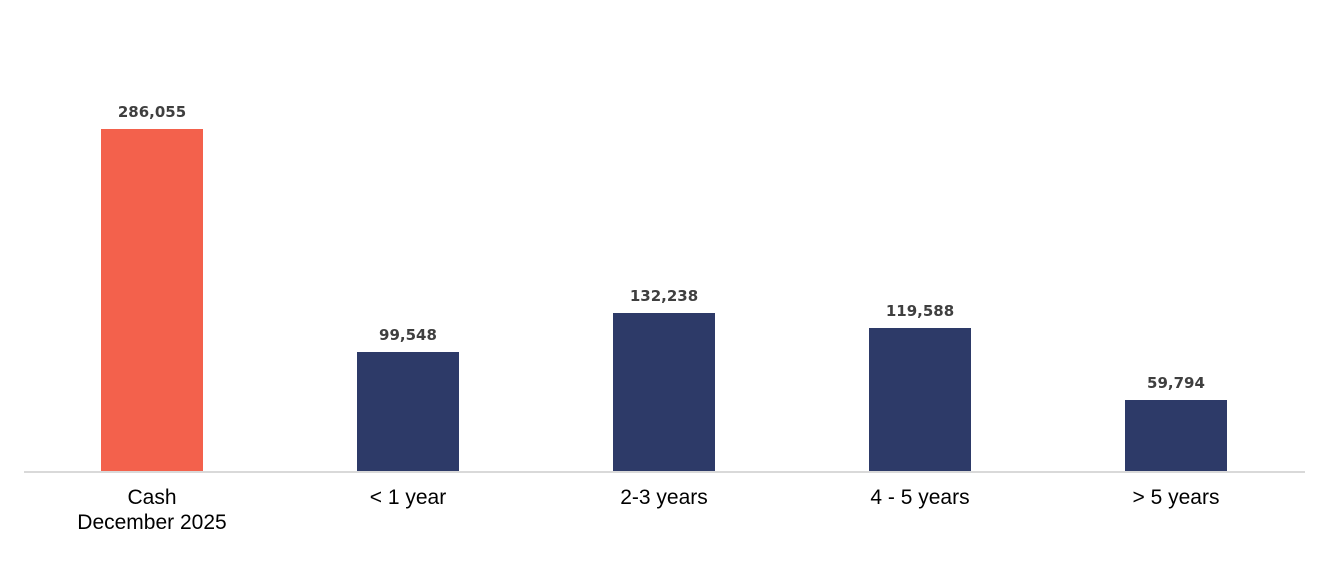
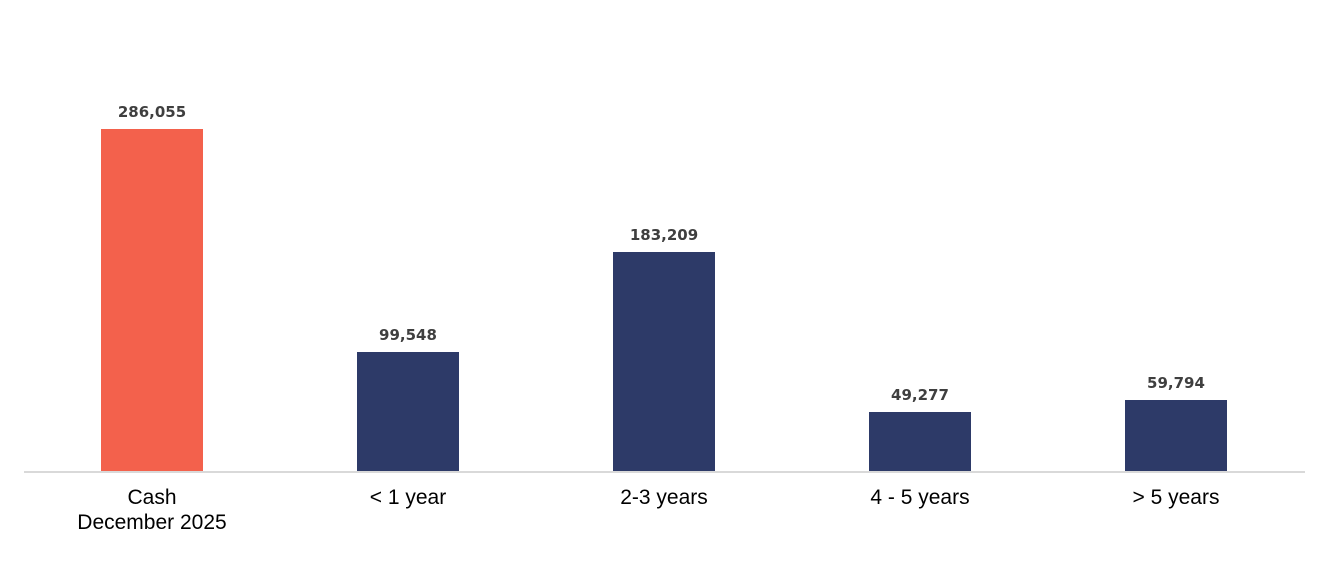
2-3 years: 132,238 -> 183,209
4 - 5 years: 119,588 -> 49,277
